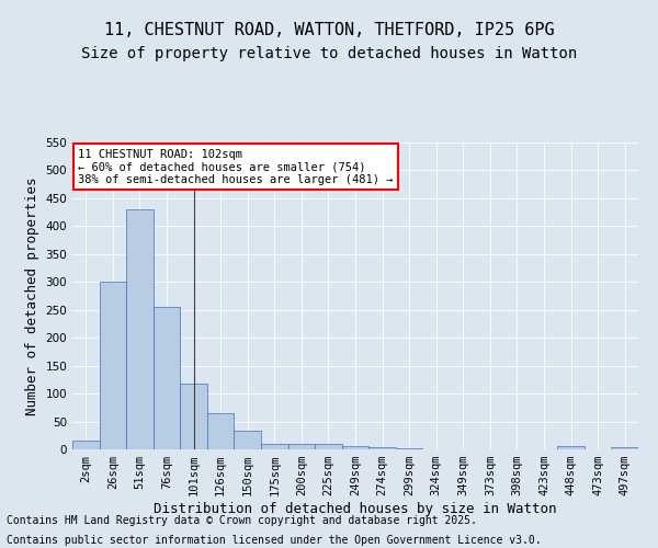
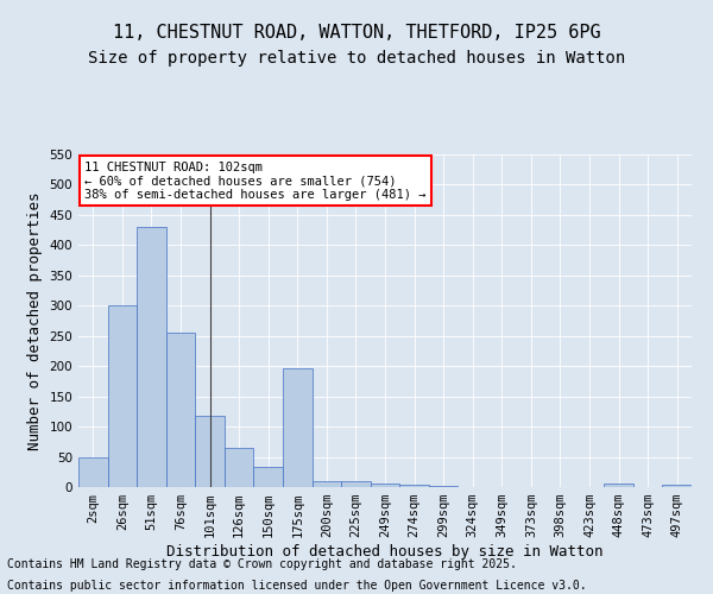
2sqm: 15 -> 50
175sqm: 10 -> 196
